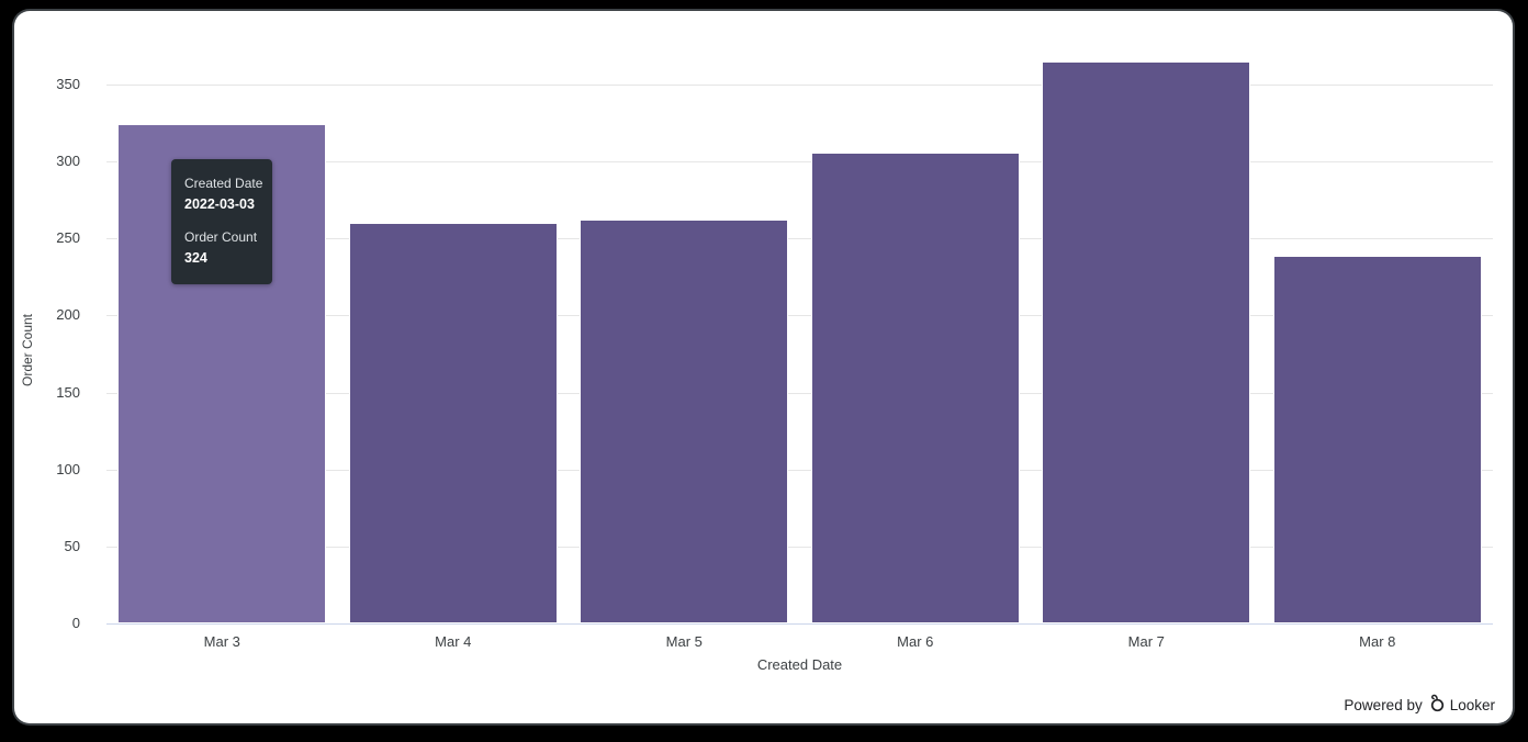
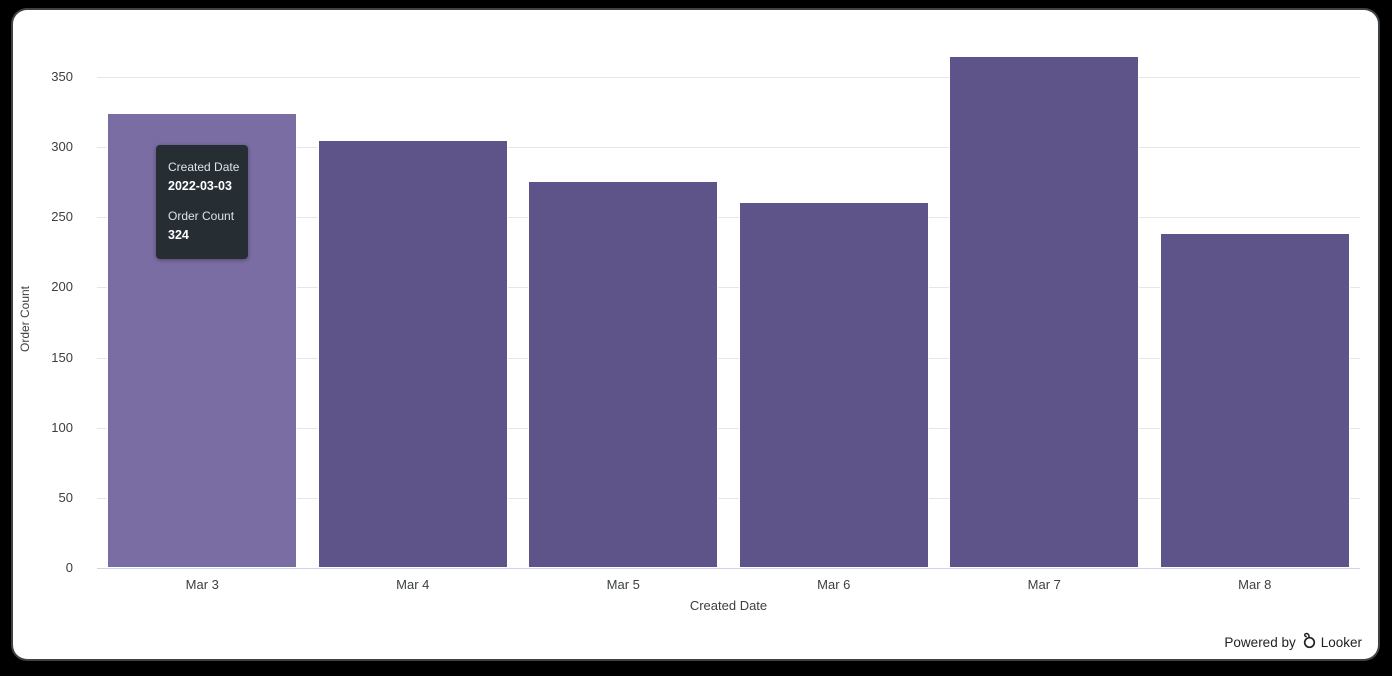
Mar 4: 260 -> 305
Mar 5: 262 -> 276
Mar 6: 306 -> 261
